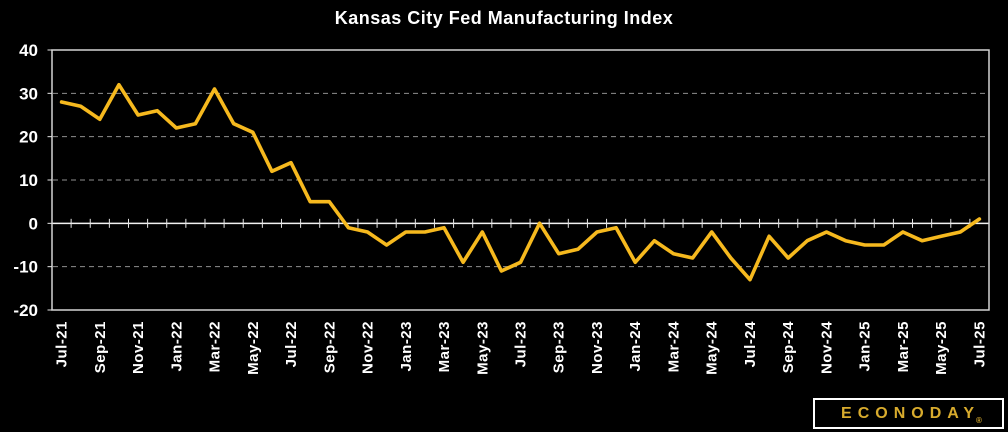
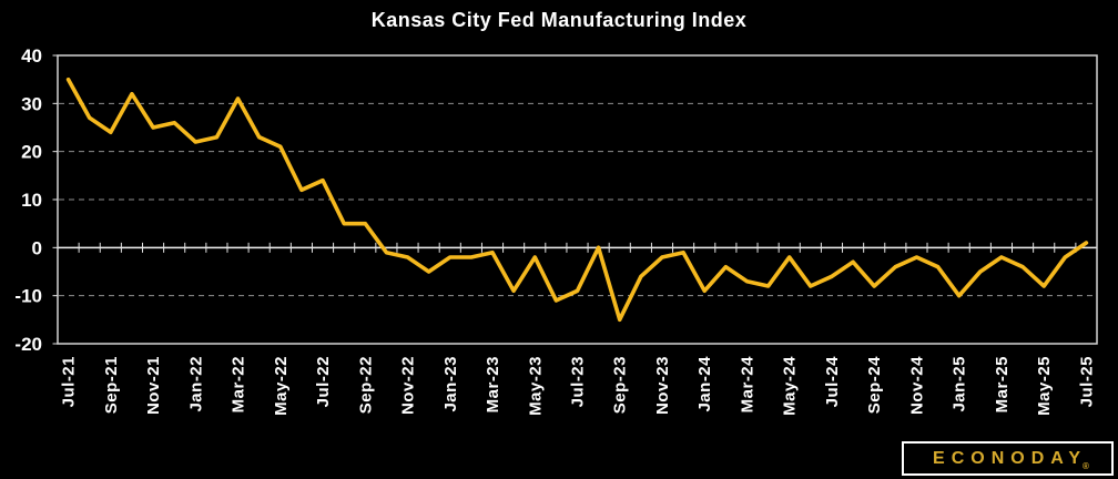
Jul-21: 28 -> 35
Sep-23: -7 -> -15
Jul-24: -13 -> -6
Jan-25: -5 -> -10
May-25: -3 -> -8
